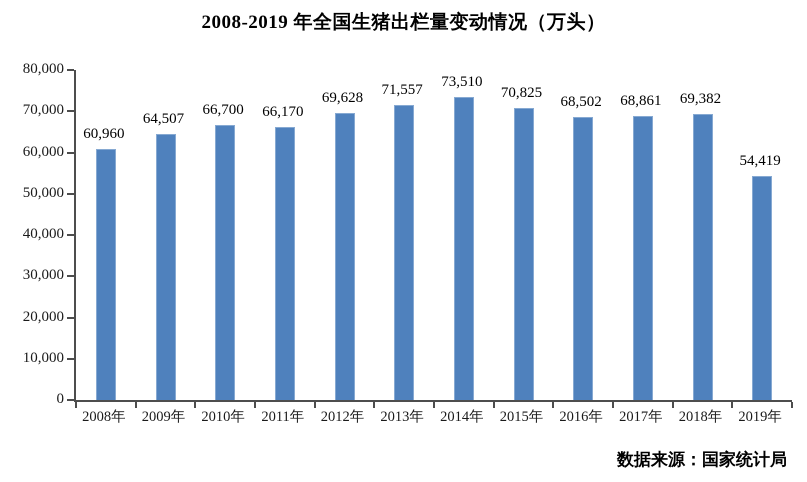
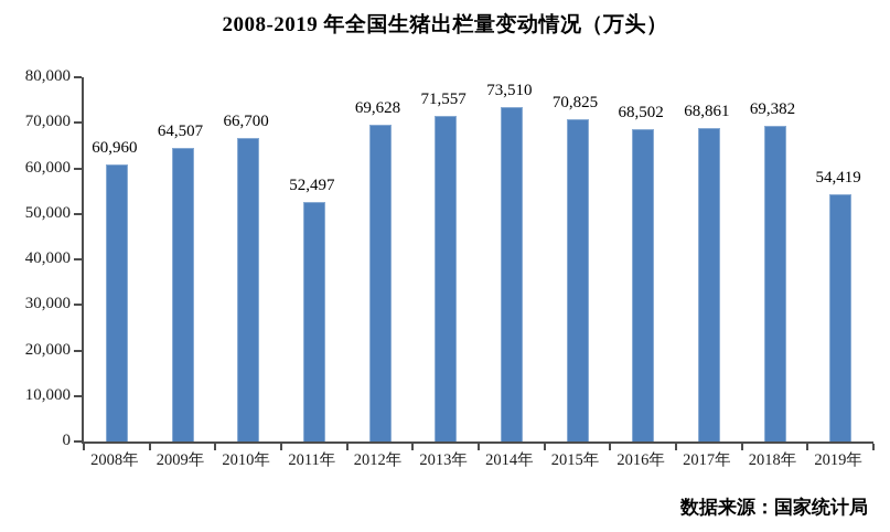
2011年: 66,170 -> 52,497
